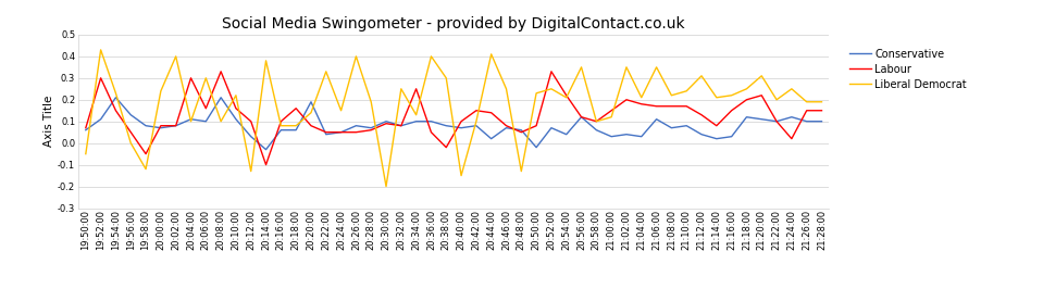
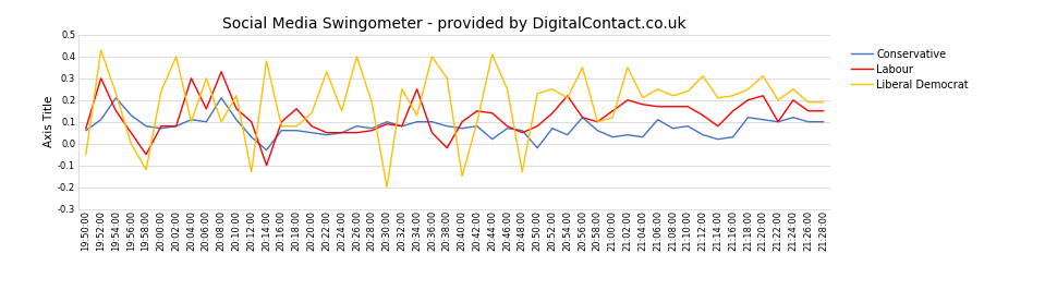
Conservative/20:20:00: 0.19 -> 0.05
Labour/20:52:00: 0.33 -> 0.14
Liberal Democrat/21:06:00: 0.35 -> 0.25
Labour/21:24:00: 0.02 -> 0.20
